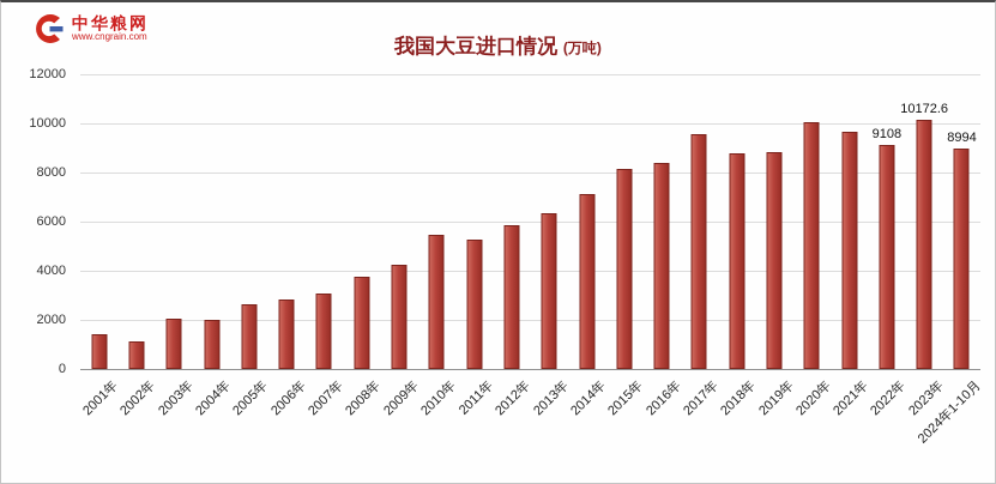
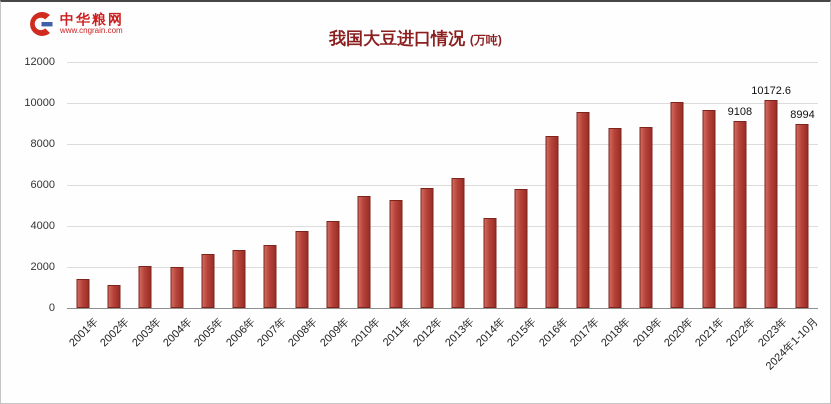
2014年: 7100 -> 4400
2015年: 8200 -> 5800
